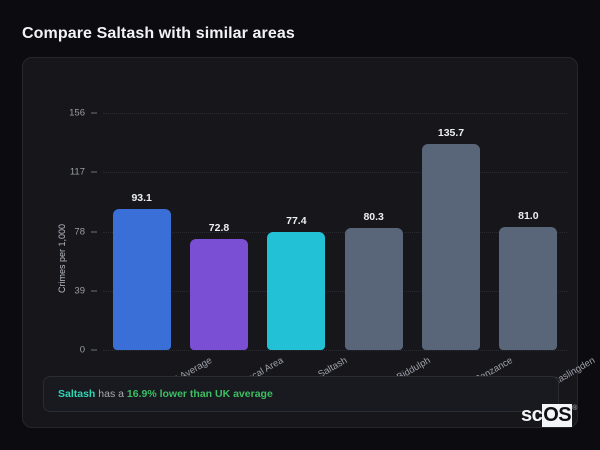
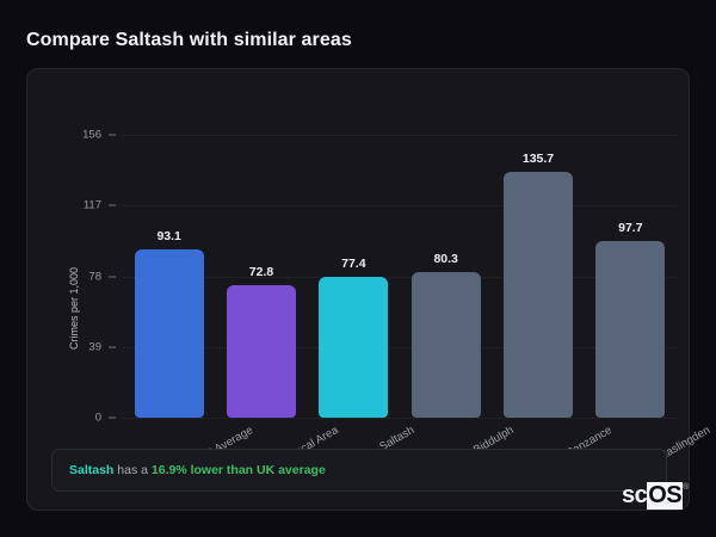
Haslingden: 81.0 -> 97.7
